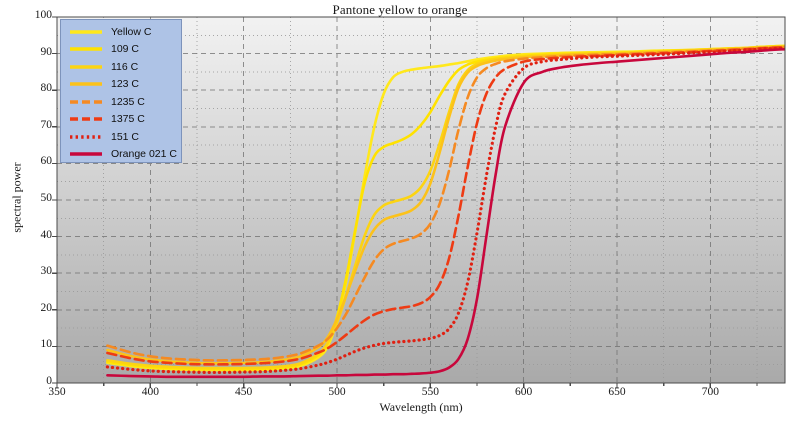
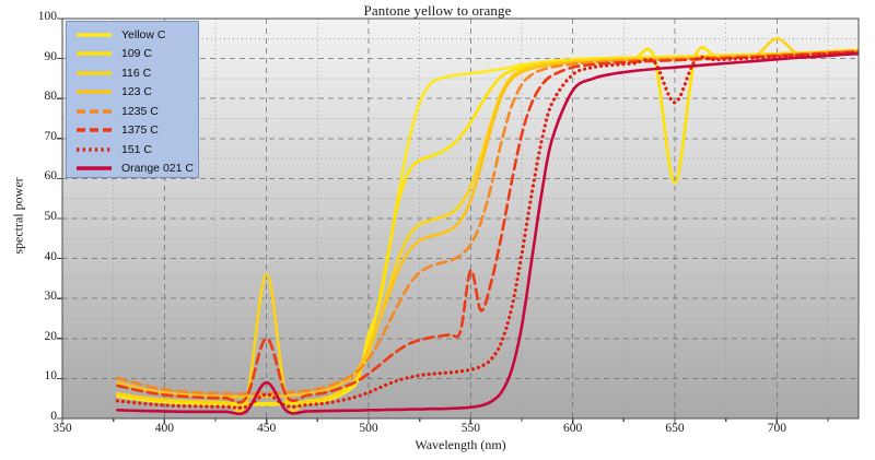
116 C/450: 4 -> 36
1375 C/450: 5 -> 20
151 C/450: 3 -> 6
Orange 021 C/450: 2 -> 9
Yellow C/500: 17 -> 21
1375 C/550: 24 -> 37
109 C/650: 90 -> 59
151 C/650: 89 -> 79
116 C/700: 91 -> 95
